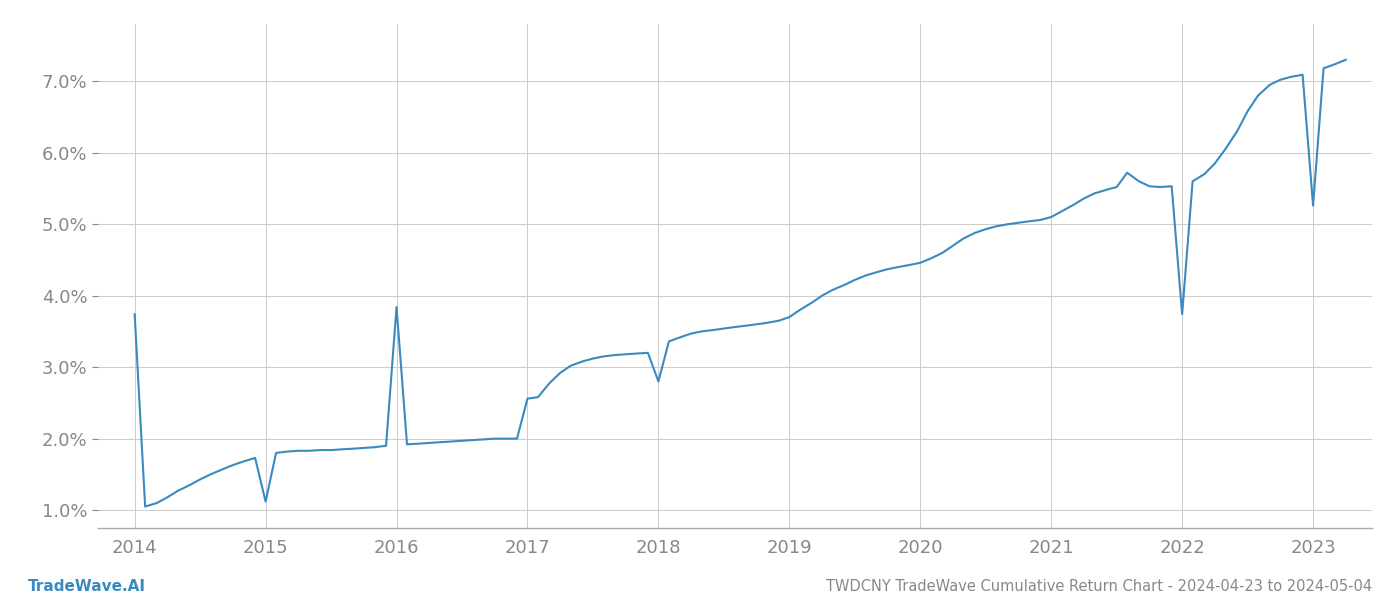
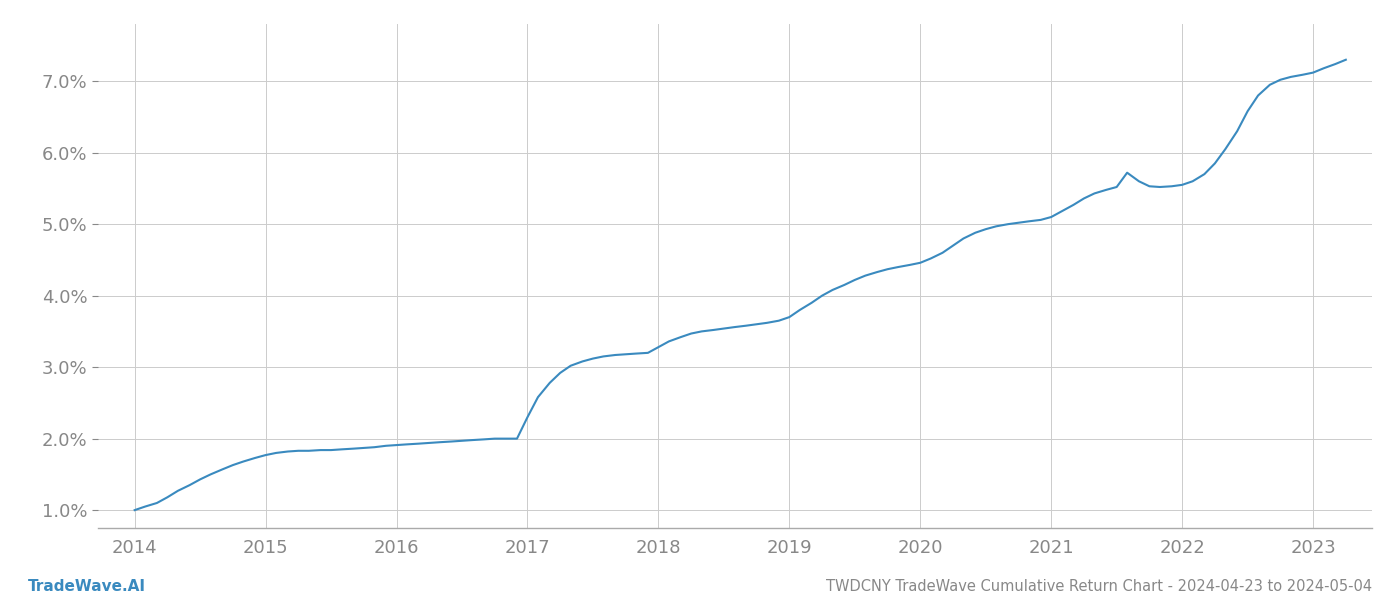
2014: 3.74% -> 1.00%
2015: 1.12% -> 1.77%
2016: 3.84% -> 1.91%
2017: 2.56% -> 2.30%
2018: 2.80% -> 3.28%
2022: 3.74% -> 5.55%
2023: 5.26% -> 7.12%
